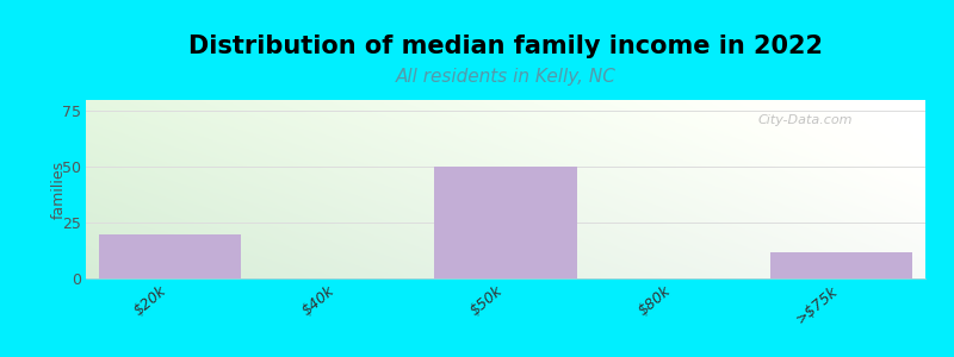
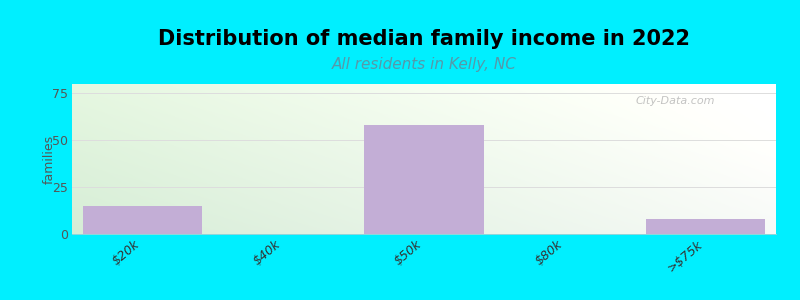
$20k: 20 -> 15
$50k: 50 -> 58
>$75k: 12 -> 8
